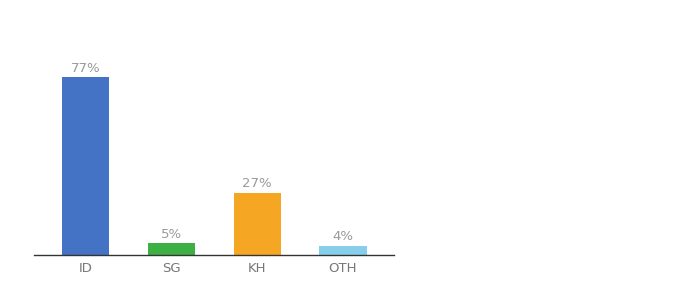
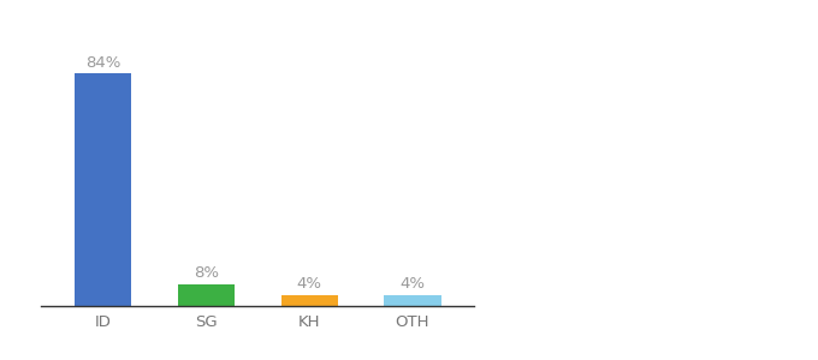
ID: 77% -> 84%
SG: 5% -> 8%
KH: 27% -> 4%
